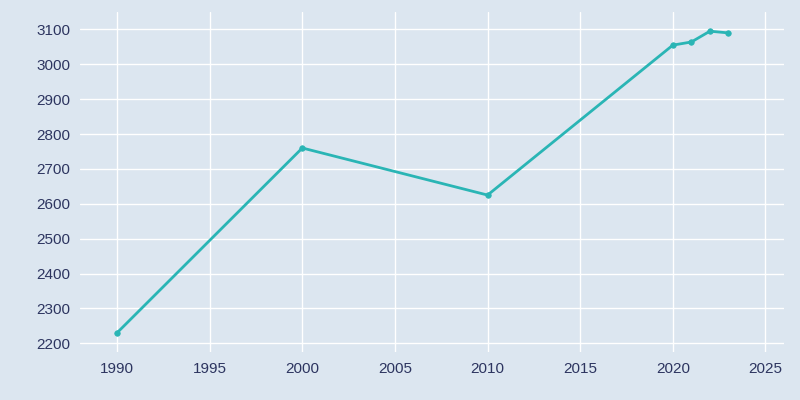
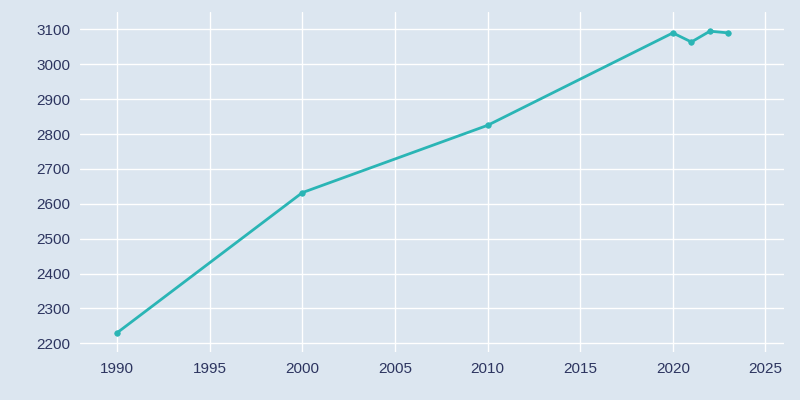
2000: 2760 -> 2632
2010: 2625 -> 2825
2020: 3055 -> 3090
